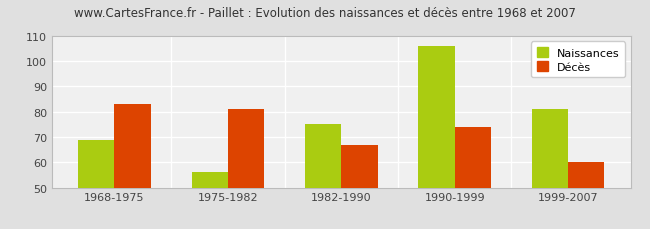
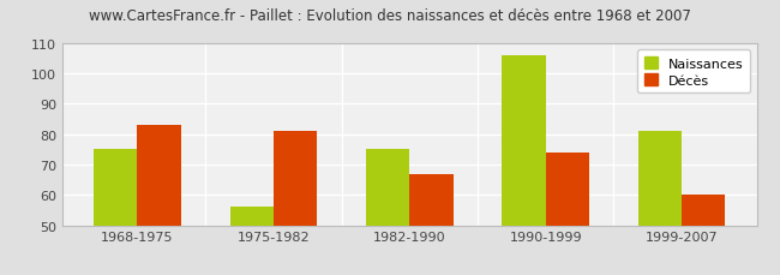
Naissances/1968-1975: 69 -> 75
